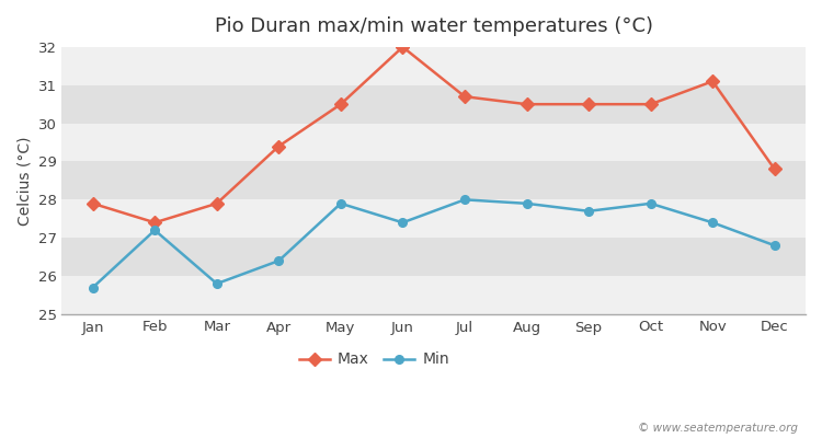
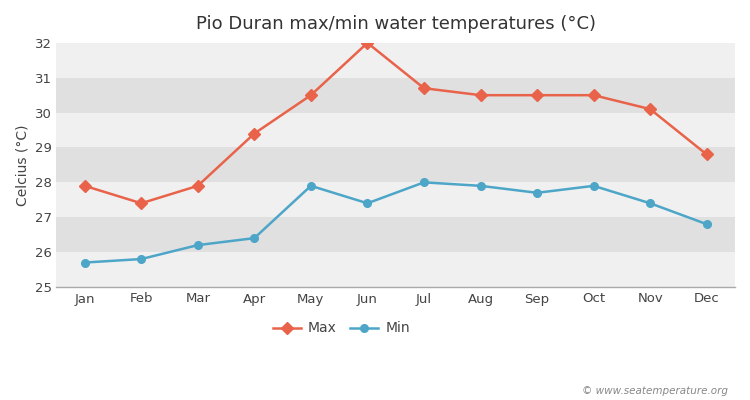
Min/Feb: 27.2 -> 25.8
Min/Mar: 25.8 -> 26.2
Max/Nov: 31.1 -> 30.1
